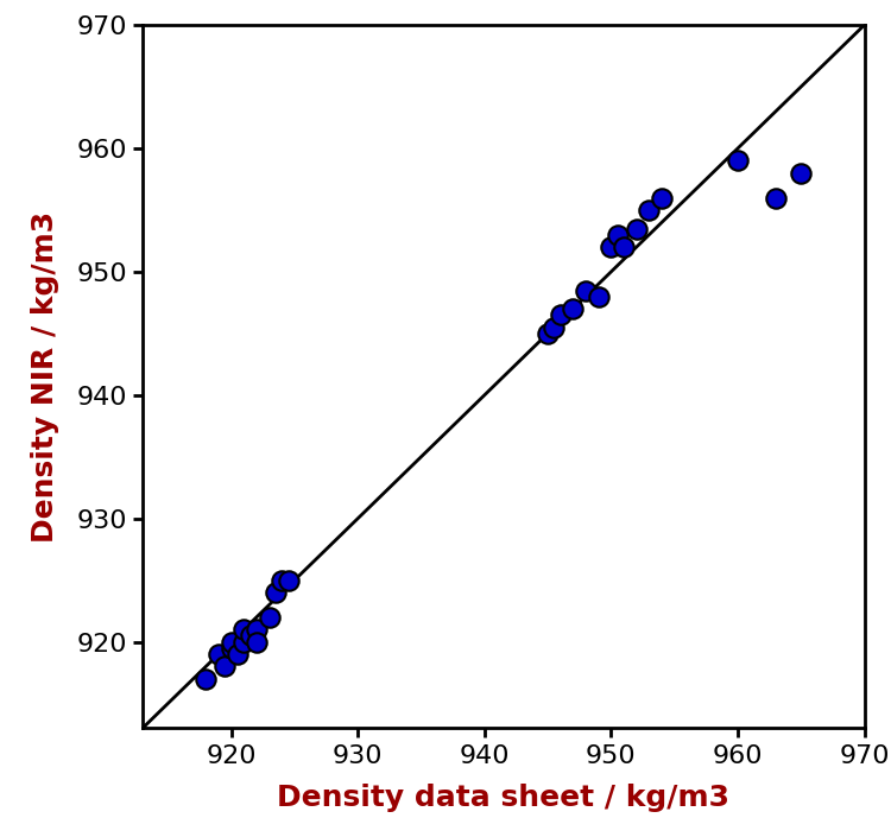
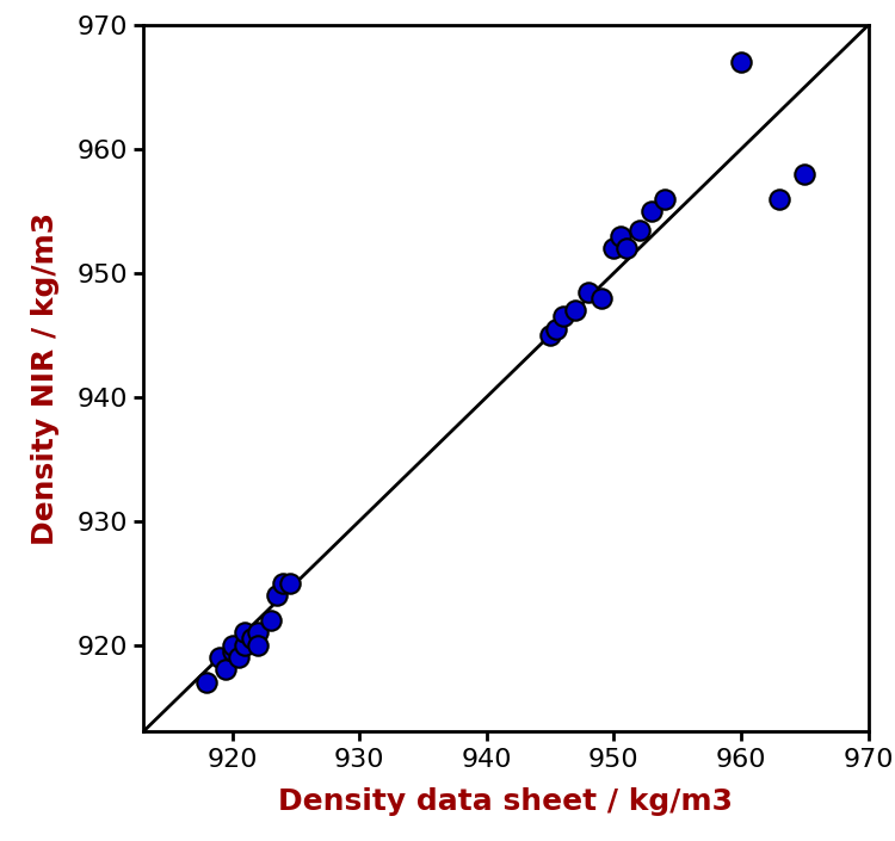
960: 959.0 -> 967.0
